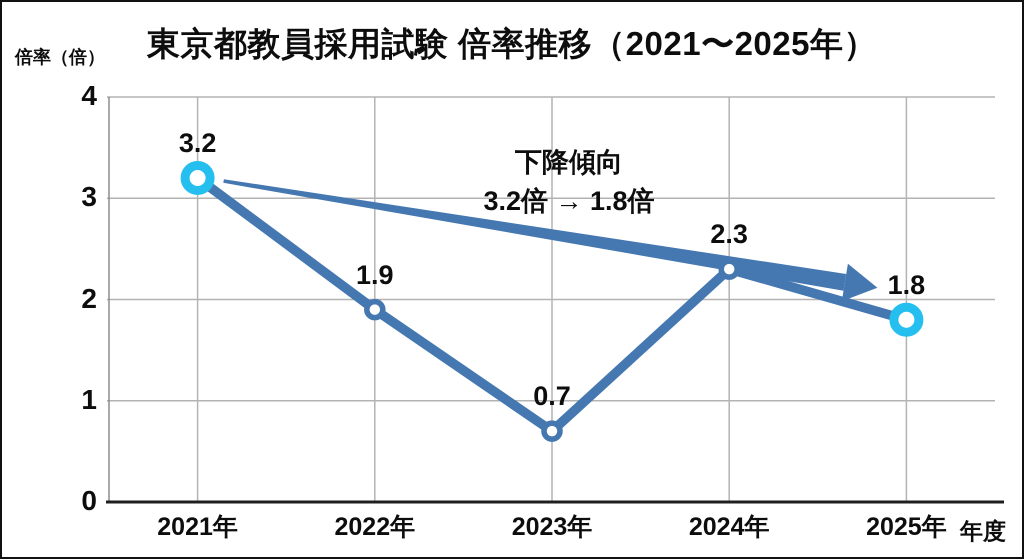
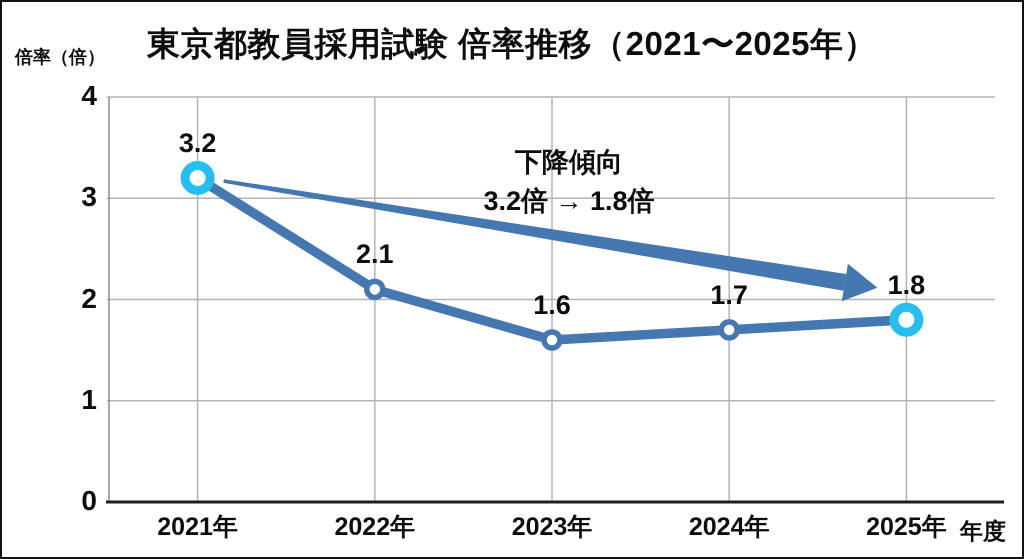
2022年: 1.9 -> 2.1
2023年: 0.7 -> 1.6
2024年: 2.3 -> 1.7
